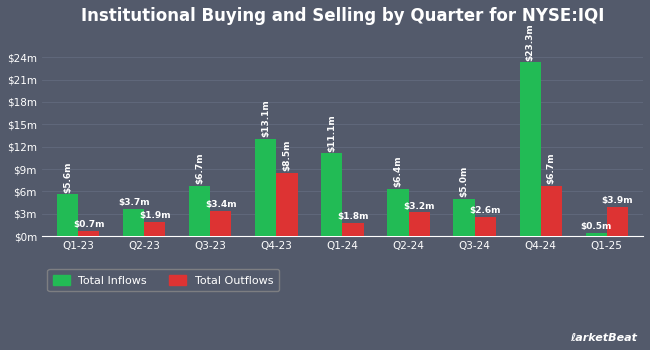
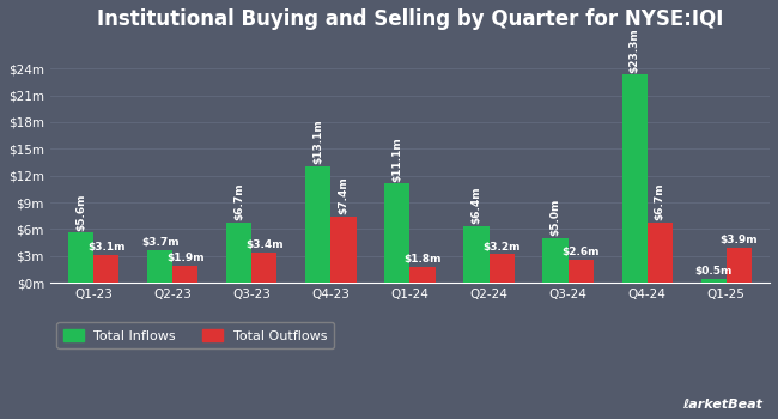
Total Outflows/Q1-23: $0.7m -> $3.1m
Total Outflows/Q4-23: $8.5m -> $7.4m
